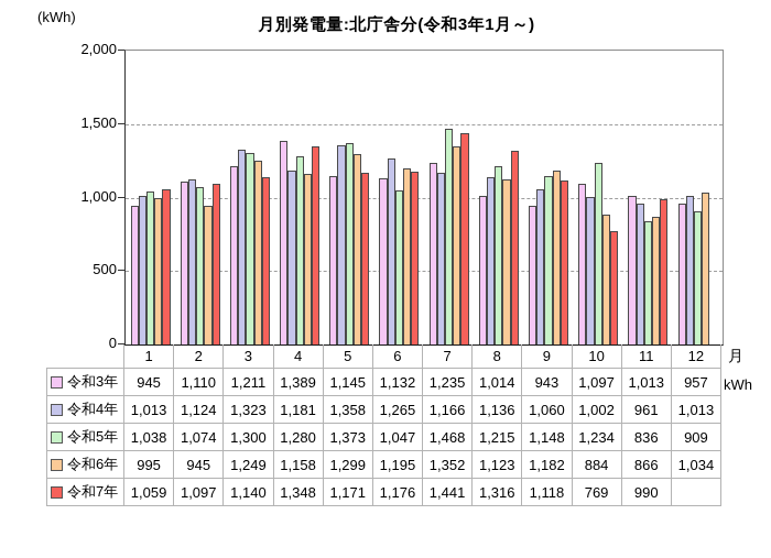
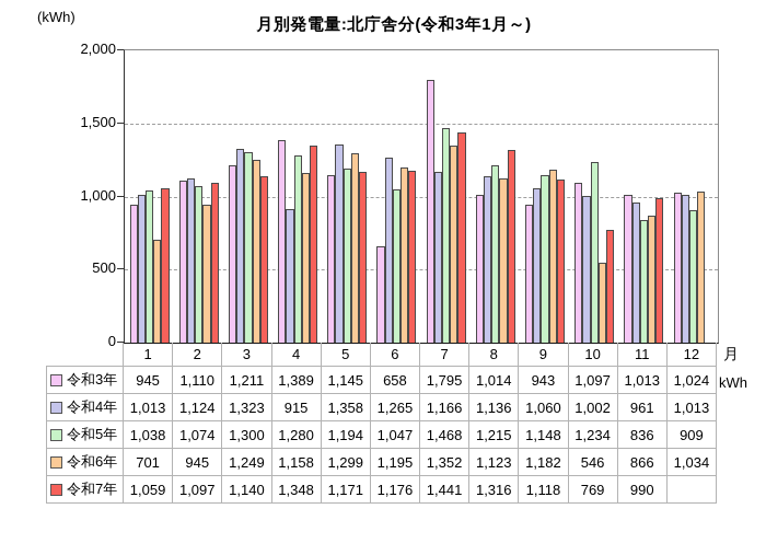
令和6年/1: 995 -> 701
令和4年/4: 1,181 -> 915
令和5年/5: 1,373 -> 1,194
令和3年/6: 1,132 -> 658
令和3年/7: 1,235 -> 1,795
令和6年/10: 884 -> 546
令和3年/12: 957 -> 1,024
